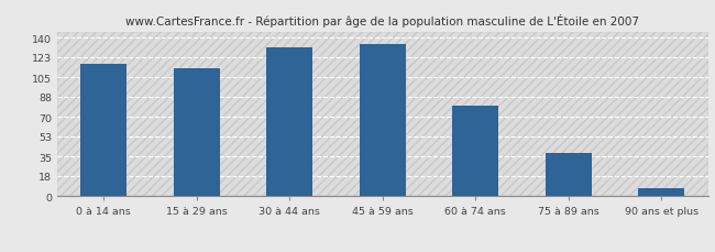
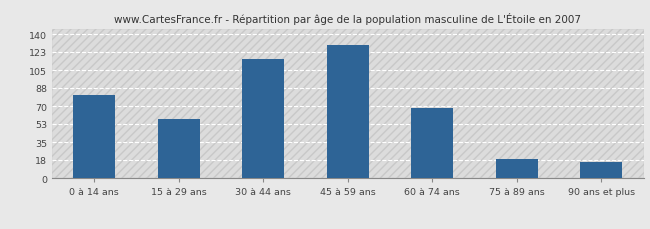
0 à 14 ans: 117 -> 81
15 à 29 ans: 113 -> 58
30 à 44 ans: 131 -> 116
45 à 59 ans: 134 -> 129
60 à 74 ans: 80 -> 68
75 à 89 ans: 38 -> 19
90 ans et plus: 7 -> 16
